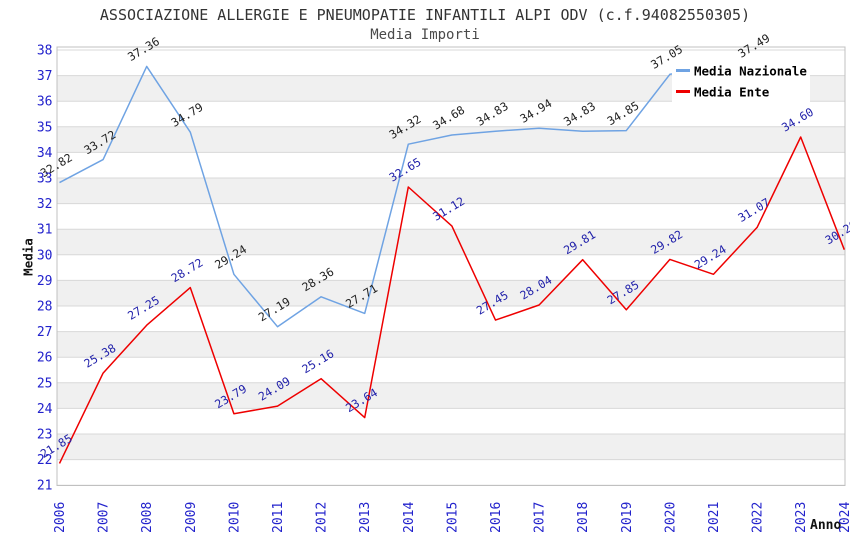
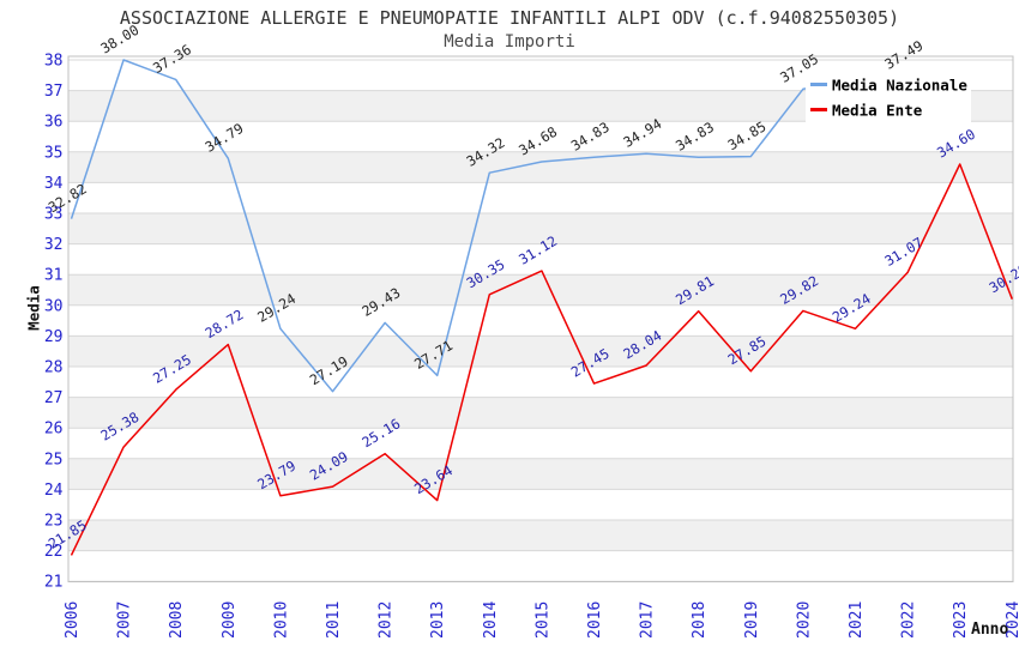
Media Nazionale/2007: 33.72 -> 38.00
Media Nazionale/2012: 28.36 -> 29.43
Media Ente/2014: 32.65 -> 30.35
